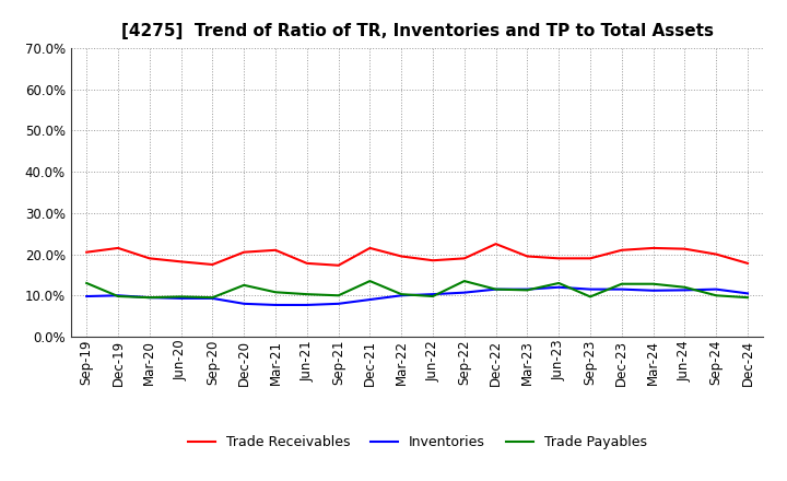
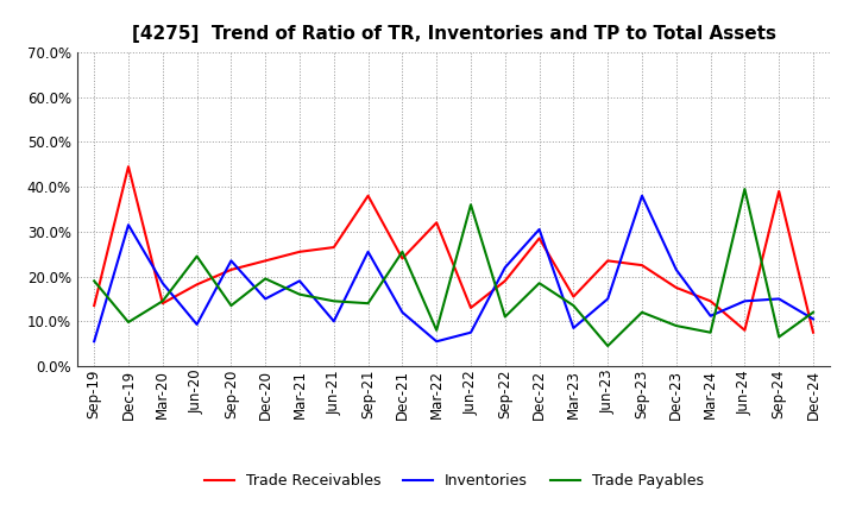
Trade Receivables/Sep-19: 20.5% -> 13.5%
Inventories/Sep-19: 9.8% -> 5.5%
Trade Payables/Sep-19: 13.0% -> 19.0%
Trade Receivables/Dec-19: 21.5% -> 44.5%
Inventories/Dec-19: 10.0% -> 31.5%
Trade Receivables/Mar-20: 19.0% -> 14.0%
Inventories/Mar-20: 9.5% -> 18.5%
Trade Payables/Mar-20: 9.5% -> 14.5%
Trade Payables/Jun-20: 9.7% -> 24.5%
Trade Receivables/Sep-20: 17.5% -> 21.5%
Inventories/Sep-20: 9.3% -> 23.5%
Trade Payables/Sep-20: 9.5% -> 13.5%
Trade Receivables/Dec-20: 20.5% -> 23.5%
Inventories/Dec-20: 8.0% -> 15.0%
Trade Payables/Dec-20: 12.5% -> 19.5%
Trade Receivables/Mar-21: 21.0% -> 25.5%
Inventories/Mar-21: 7.7% -> 19.0%
Trade Payables/Mar-21: 10.8% -> 16.0%
Trade Receivables/Jun-21: 17.8% -> 26.5%
Inventories/Jun-21: 7.7% -> 10.0%
Trade Payables/Jun-21: 10.3% -> 14.5%
Trade Receivables/Sep-21: 17.3% -> 38.0%
Inventories/Sep-21: 8.0% -> 25.5%
Trade Payables/Sep-21: 10.0% -> 14.0%
Trade Receivables/Dec-21: 21.5% -> 24.0%
Inventories/Dec-21: 9.0% -> 12.0%
Trade Payables/Dec-21: 13.5% -> 25.5%
Trade Receivables/Mar-22: 19.5% -> 32.0%
Inventories/Mar-22: 10.0% -> 5.5%
Trade Payables/Mar-22: 10.3% -> 8.0%
Trade Receivables/Jun-22: 18.5% -> 13.0%
Inventories/Jun-22: 10.3% -> 7.5%
Trade Payables/Jun-22: 9.8% -> 36.0%
Inventories/Sep-22: 10.7% -> 22.0%
Trade Payables/Sep-22: 13.5% -> 11.0%
Trade Receivables/Dec-22: 22.5% -> 28.5%
Inventories/Dec-22: 11.5% -> 30.5%
Trade Payables/Dec-22: 11.5% -> 18.5%
Trade Receivables/Mar-23: 19.5% -> 15.5%
Inventories/Mar-23: 11.5% -> 8.5%
Trade Payables/Mar-23: 11.3% -> 13.5%
Trade Receivables/Jun-23: 19.0% -> 23.5%
Inventories/Jun-23: 12.0% -> 15.0%
Trade Payables/Jun-23: 13.0% -> 4.5%
Trade Receivables/Sep-23: 19.0% -> 22.5%
Inventories/Sep-23: 11.5% -> 38.0%
Trade Payables/Sep-23: 9.7% -> 12.0%
Trade Receivables/Dec-23: 21.0% -> 17.5%
Inventories/Dec-23: 11.5% -> 21.5%
Trade Payables/Dec-23: 12.8% -> 9.0%
Trade Receivables/Mar-24: 21.5% -> 14.5%
Trade Payables/Mar-24: 12.8% -> 7.5%
Trade Receivables/Jun-24: 21.3% -> 8.0%
Inventories/Jun-24: 11.3% -> 14.5%
Trade Payables/Jun-24: 12.0% -> 39.5%
Trade Receivables/Sep-24: 20.0% -> 39.0%
Inventories/Sep-24: 11.5% -> 15.0%
Trade Payables/Sep-24: 10.0% -> 6.5%
Trade Receivables/Dec-24: 17.8% -> 7.5%
Trade Payables/Dec-24: 9.5% -> 12.0%
